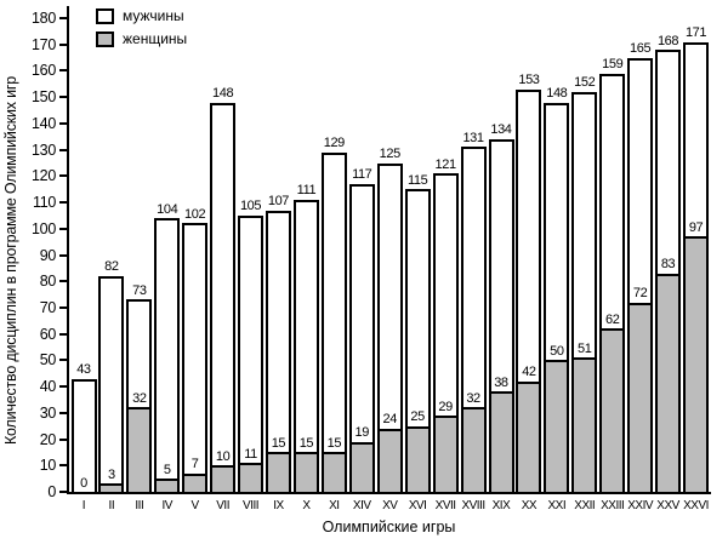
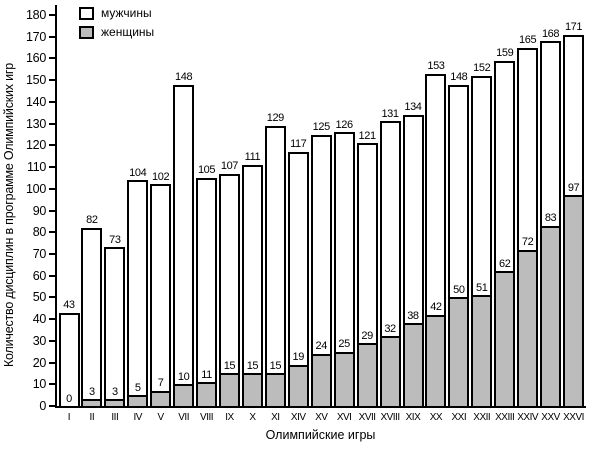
женщины/III: 32 -> 3
мужчины/XVI: 115 -> 126
